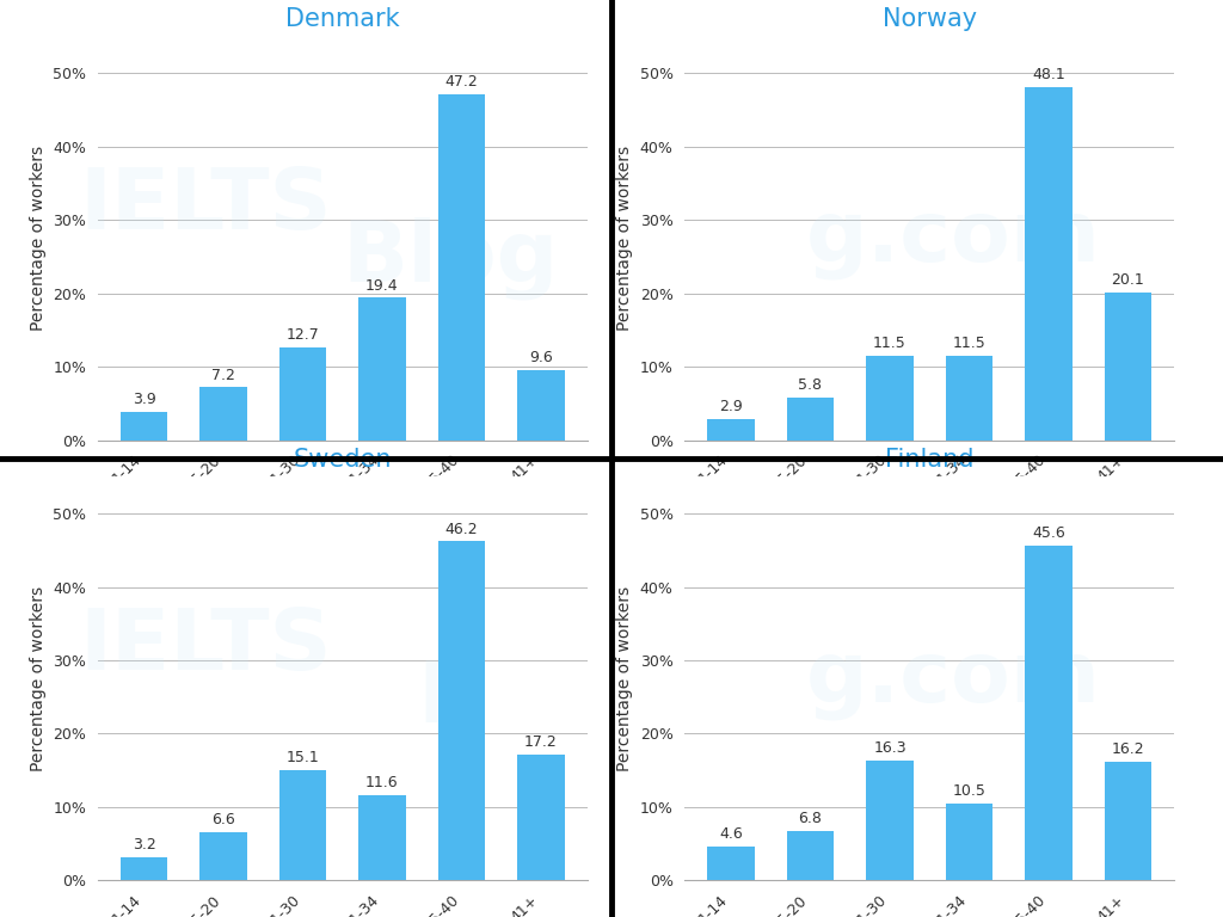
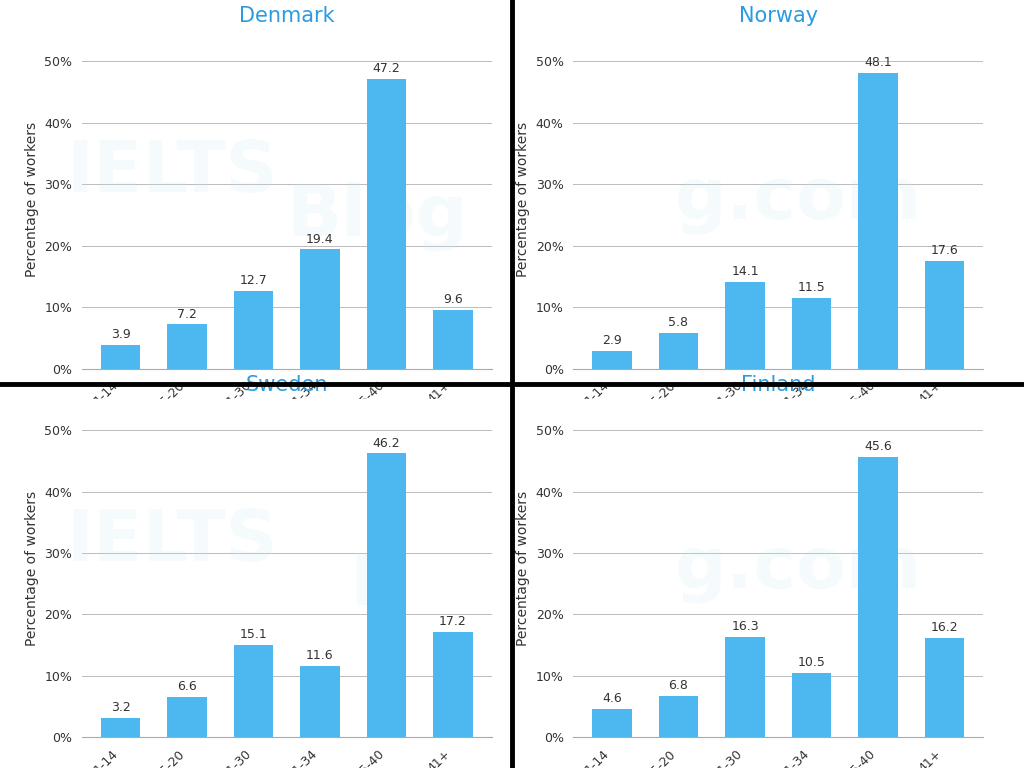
Norway/21-30: 11.5 -> 14.1
Norway/41+: 20.1 -> 17.6
